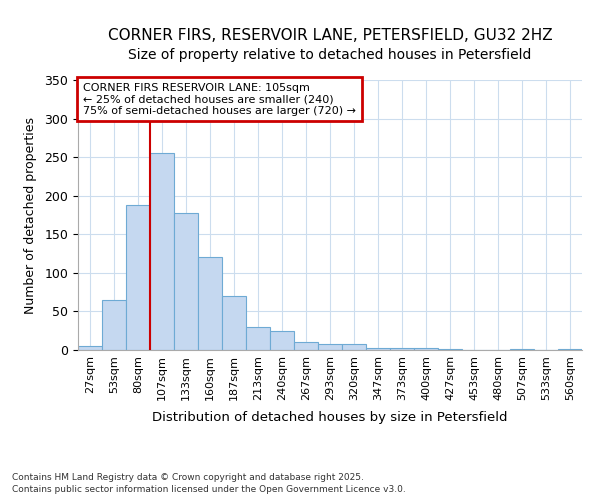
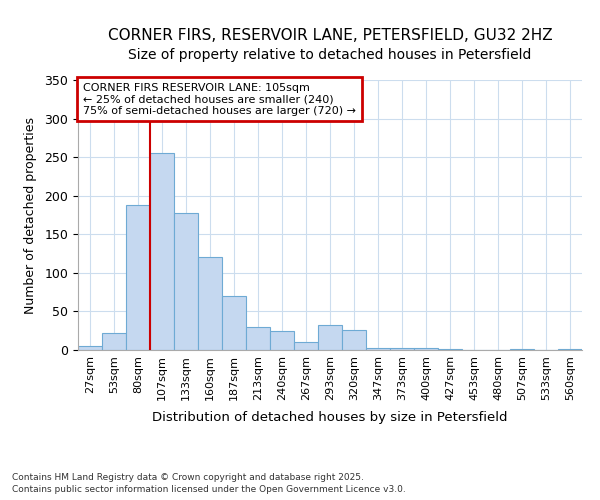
53sqm: 65 -> 22
293sqm: 8 -> 32
320sqm: 8 -> 26
